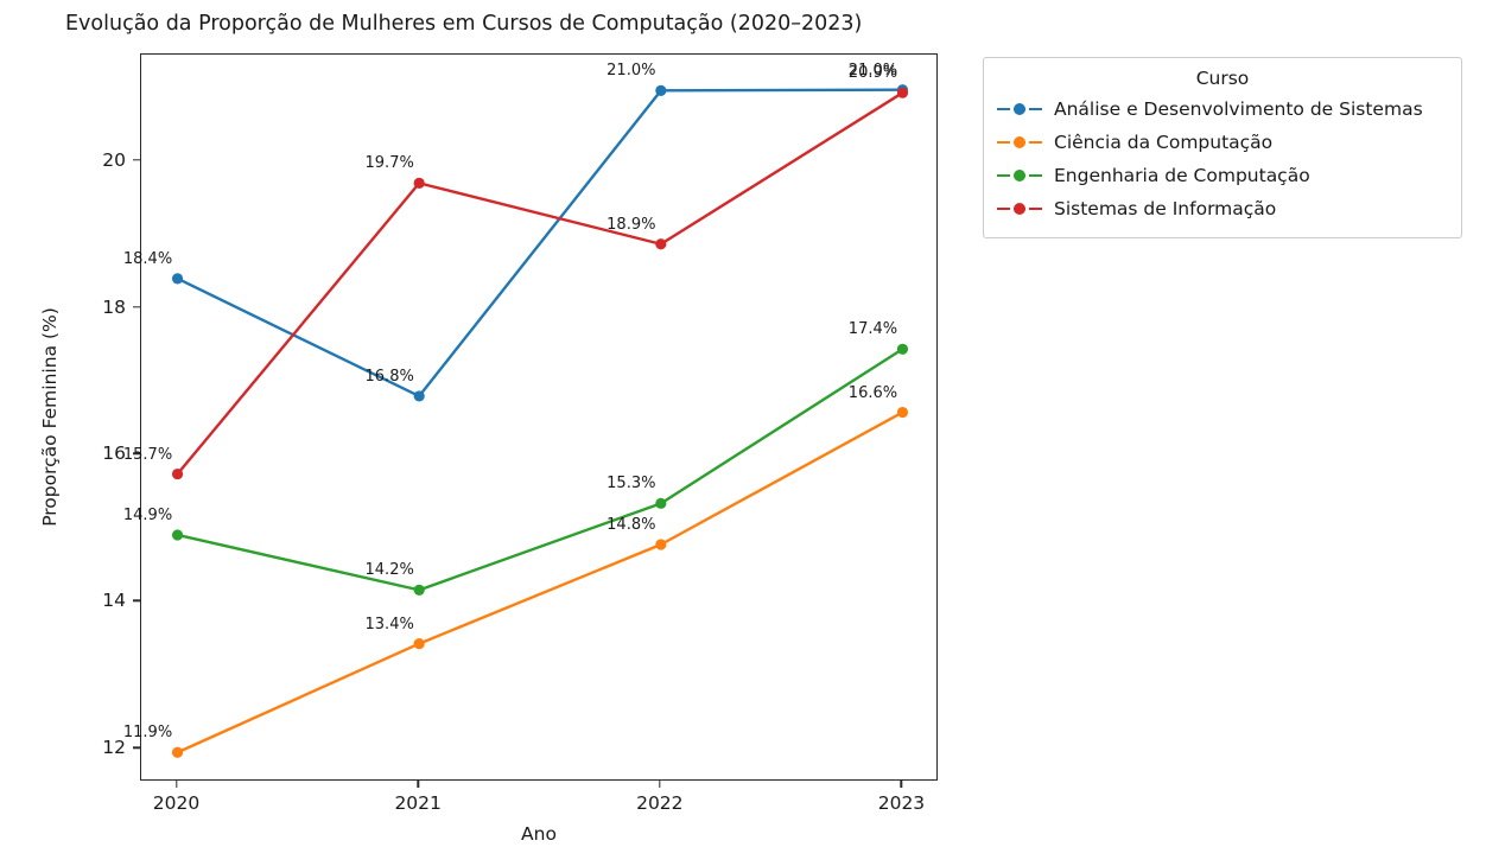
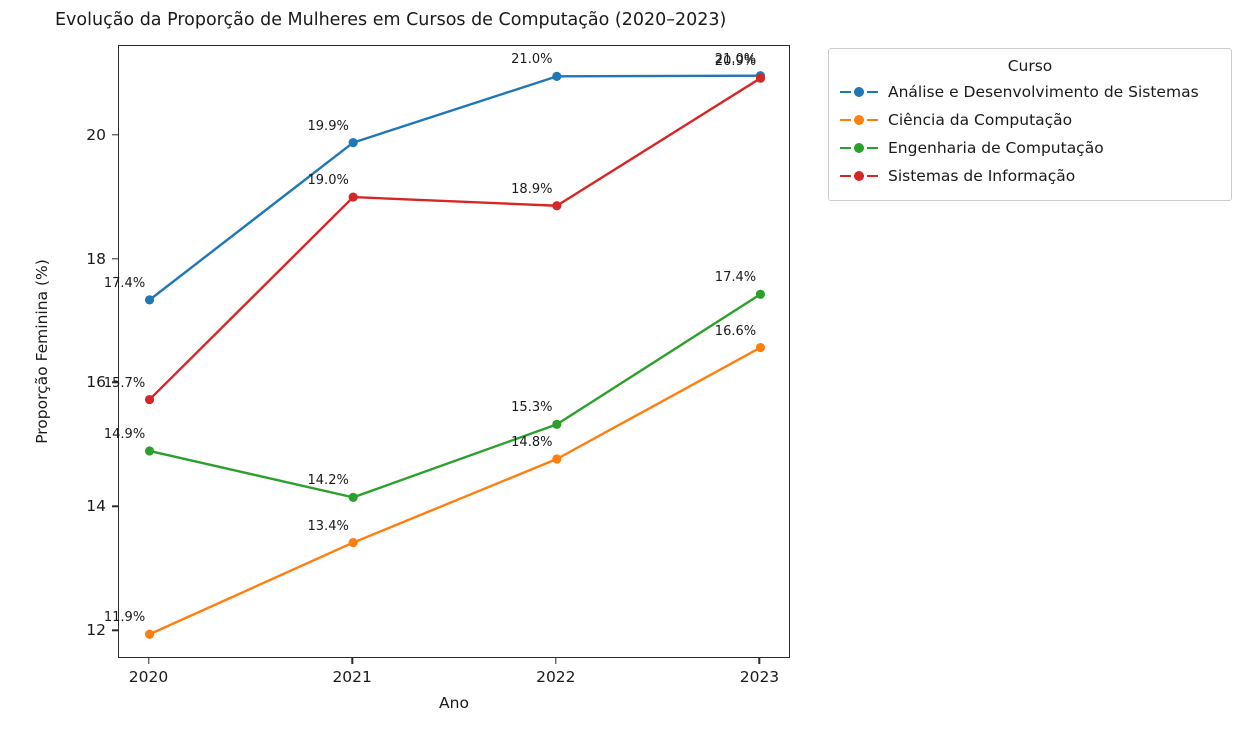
Análise e Desenvolvimento de Sistemas/2020: 18.4% -> 17.4%
Análise e Desenvolvimento de Sistemas/2021: 16.8% -> 19.9%
Sistemas de Informação/2021: 19.7% -> 19.0%
